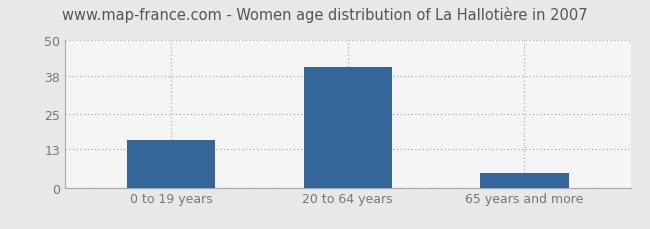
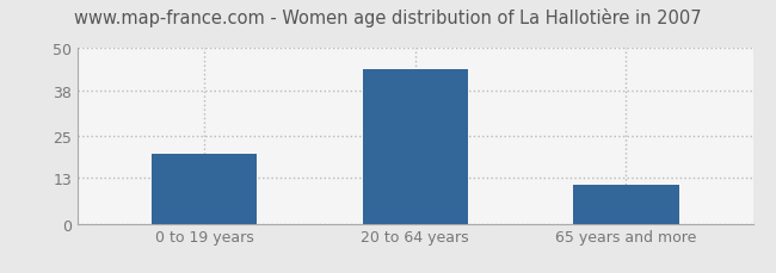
0 to 19 years: 16 -> 20
20 to 64 years: 41 -> 44
65 years and more: 5 -> 11
